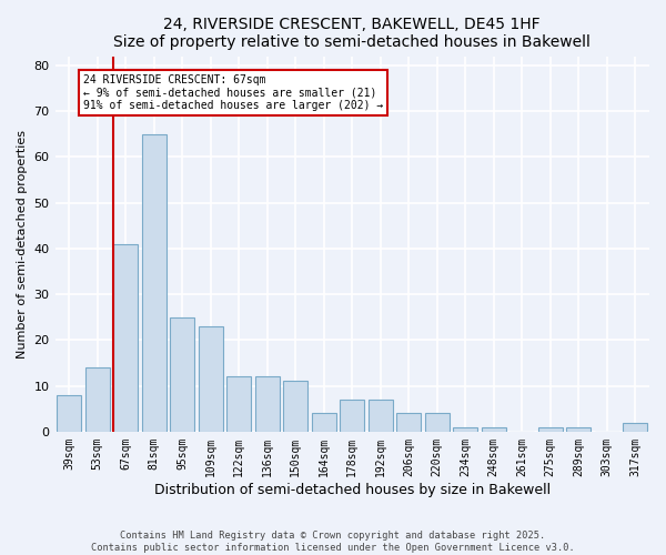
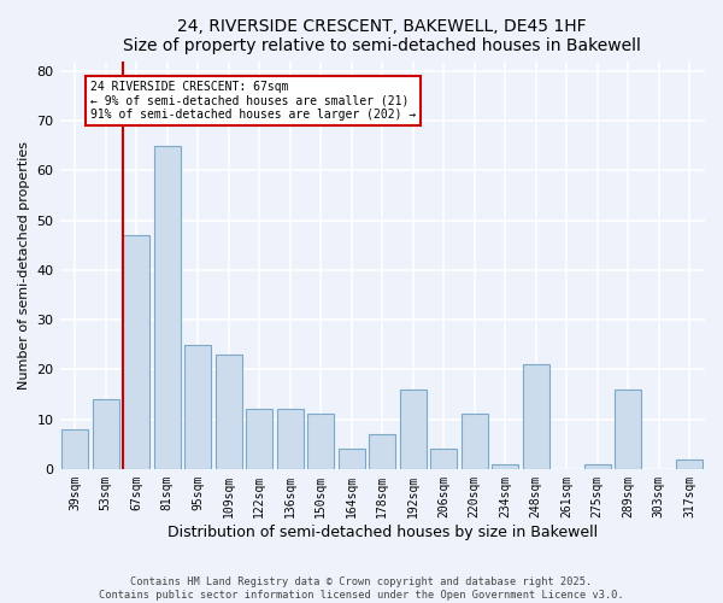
67sqm: 41 -> 47
192sqm: 7 -> 16
220sqm: 4 -> 11
248sqm: 1 -> 21
289sqm: 1 -> 16
